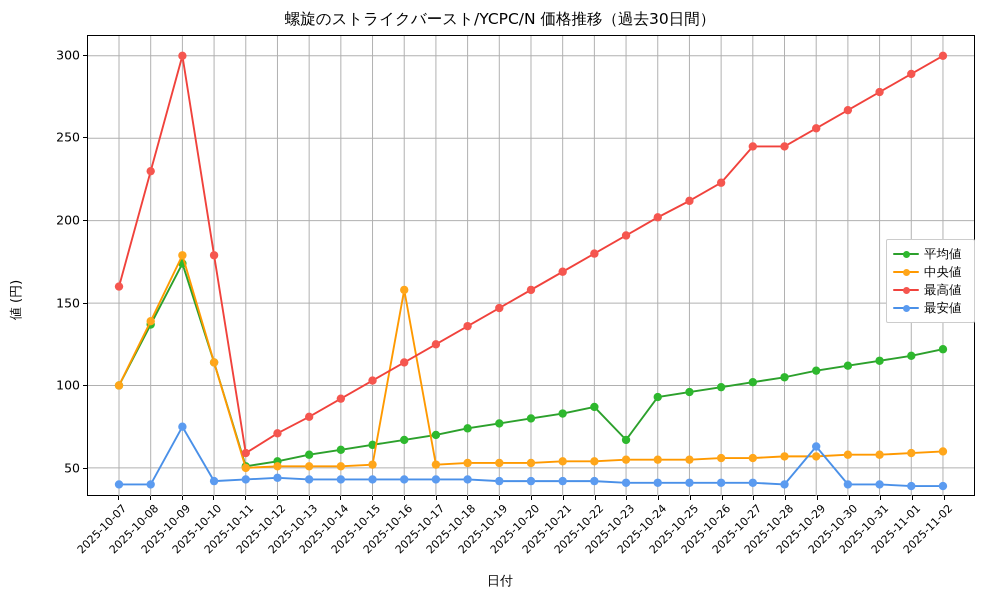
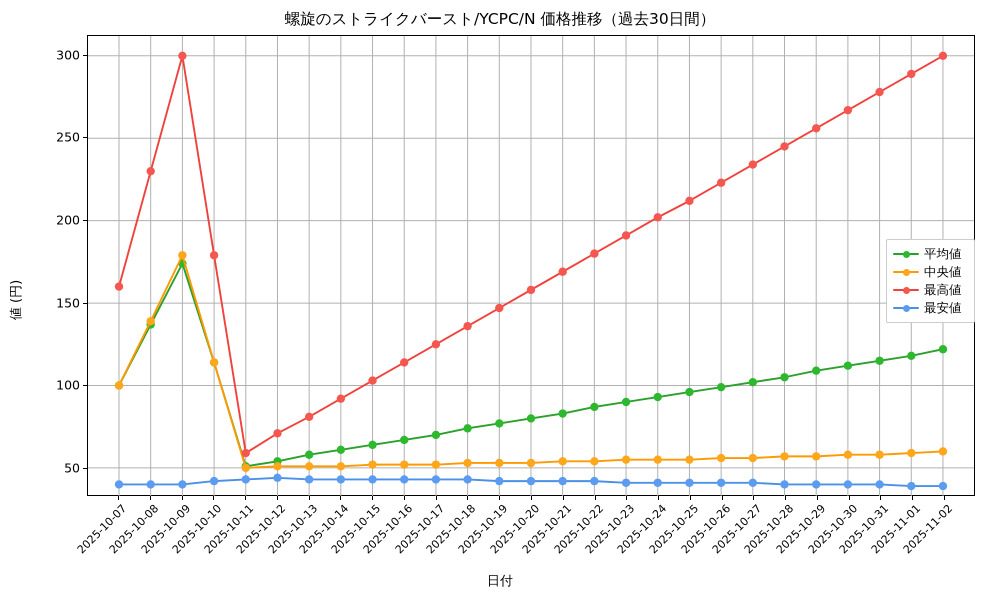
最安値/2025-10-09: 75 -> 40
中央値/2025-10-16: 158 -> 52
平均値/2025-10-23: 67 -> 90
最高値/2025-10-27: 245 -> 234
最安値/2025-10-29: 63 -> 40
